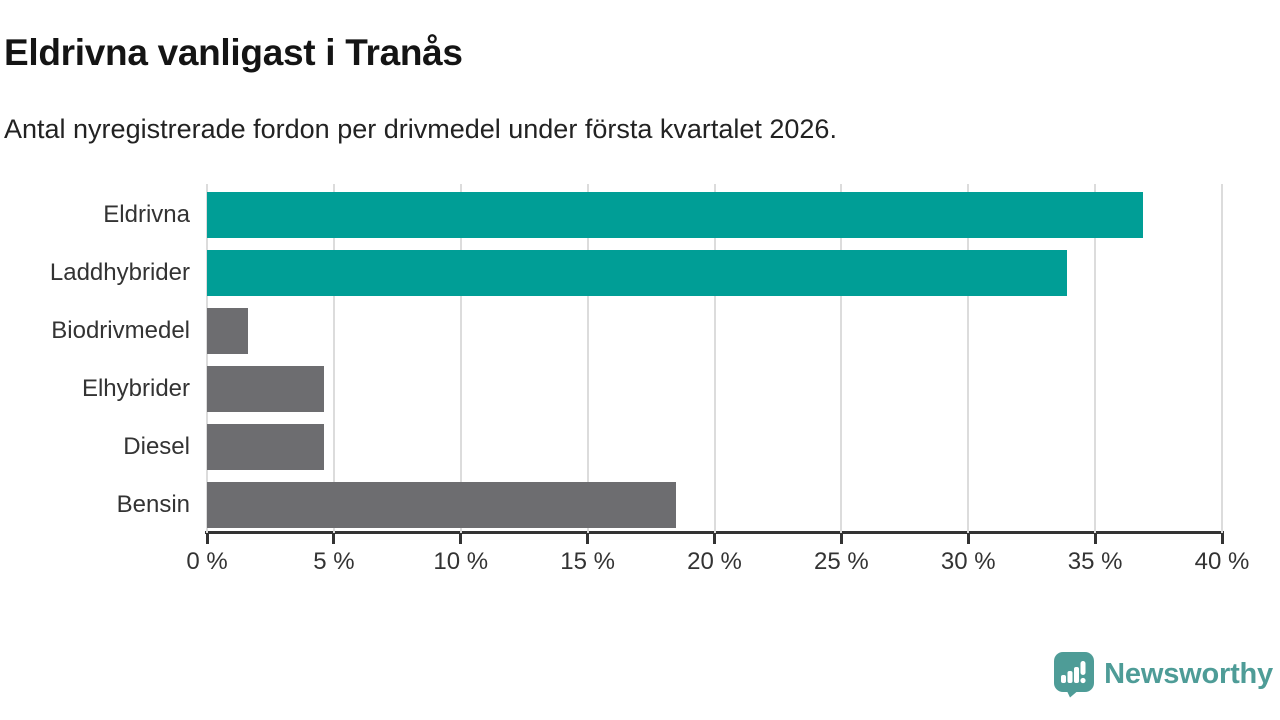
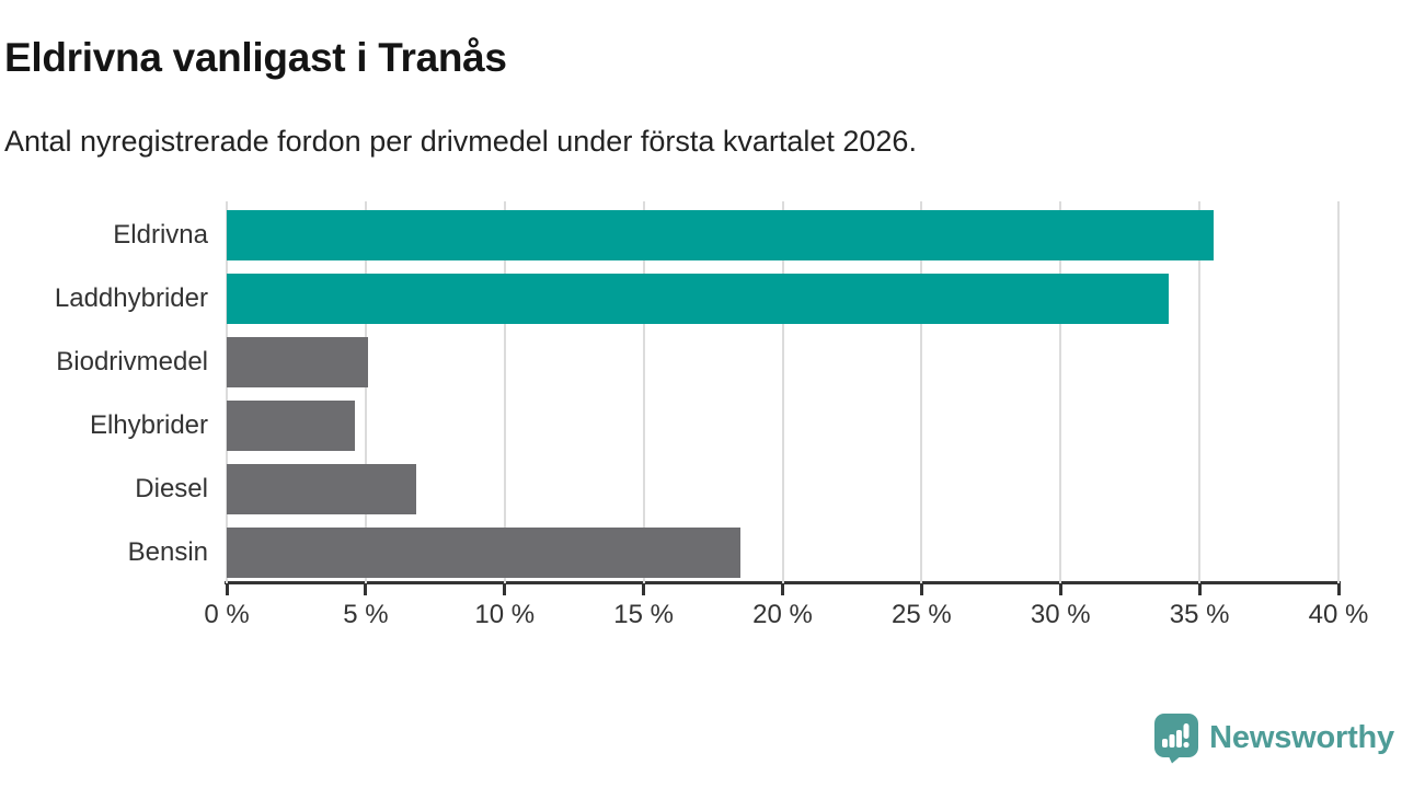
Eldrivna: 36.9% -> 35.5%
Biodrivmedel: 1.6% -> 5.1%
Diesel: 4.6% -> 6.8%
